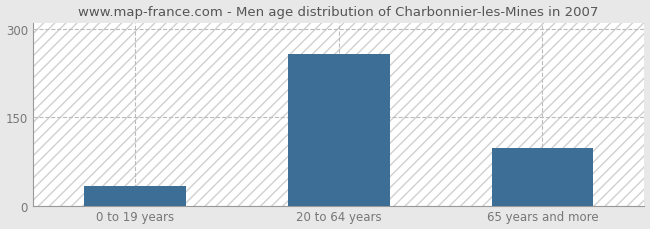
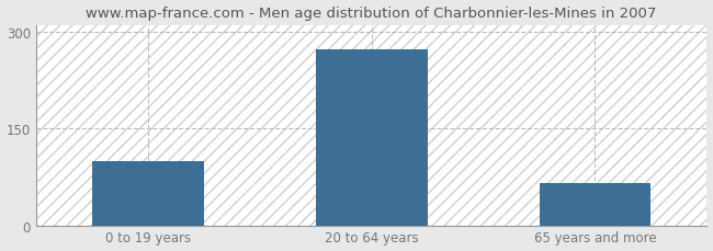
0 to 19 years: 34 -> 100
20 to 64 years: 258 -> 272
65 years and more: 98 -> 65
